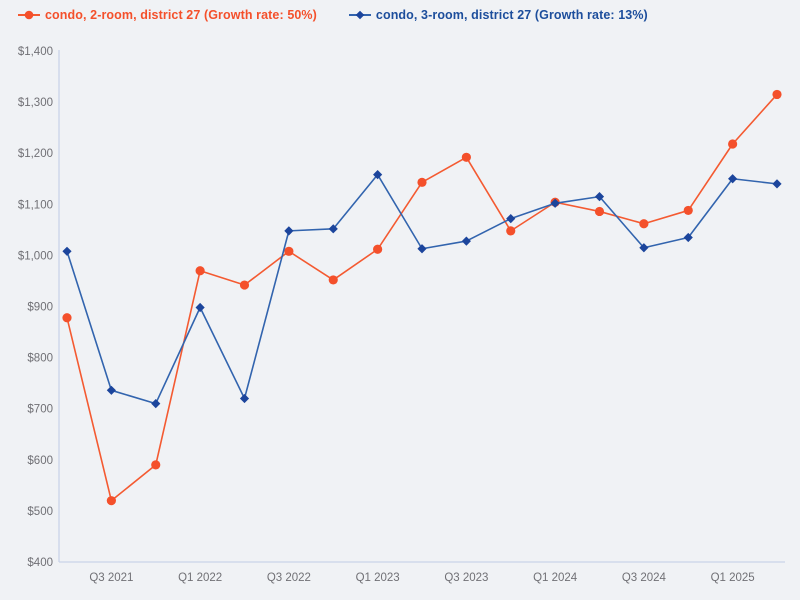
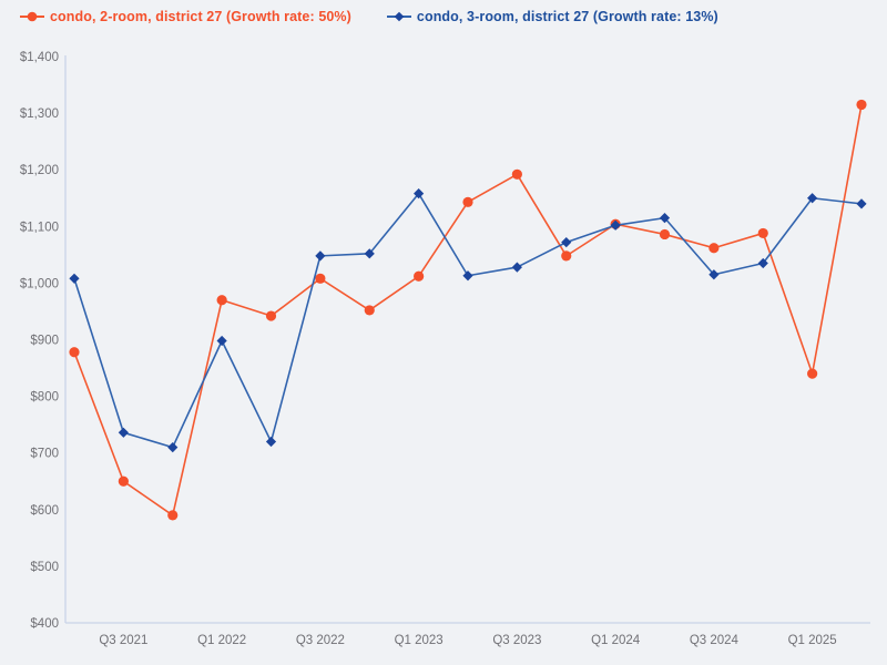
condo, 2-room, district 27 (Growth rate: 50%)/Q3 2021: $520 -> $650
condo, 2-room, district 27 (Growth rate: 50%)/Q1 2025: $1220 -> $840
